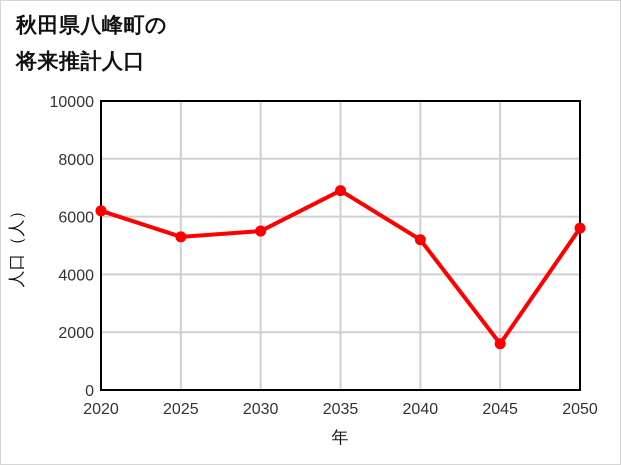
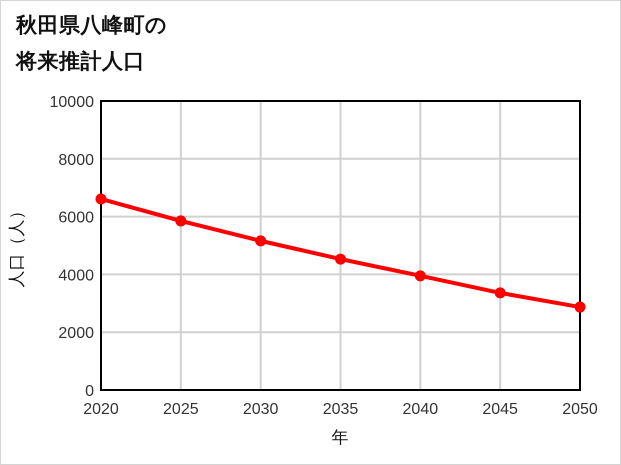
2020: 6200 -> 6600
2025: 5300 -> 5800
2030: 5500 -> 5200
2035: 6900 -> 4500
2040: 5200 -> 4000
2045: 1600 -> 3400
2050: 5600 -> 2900
